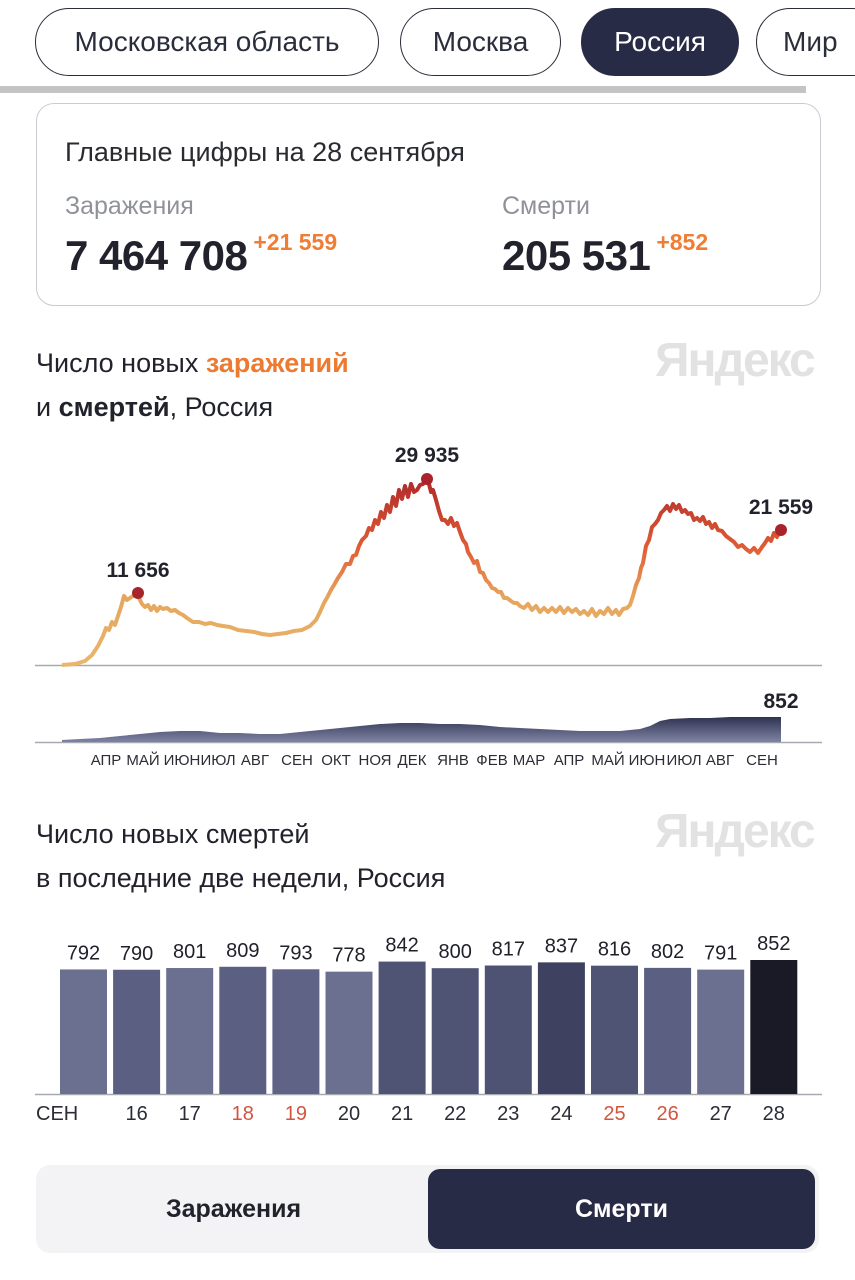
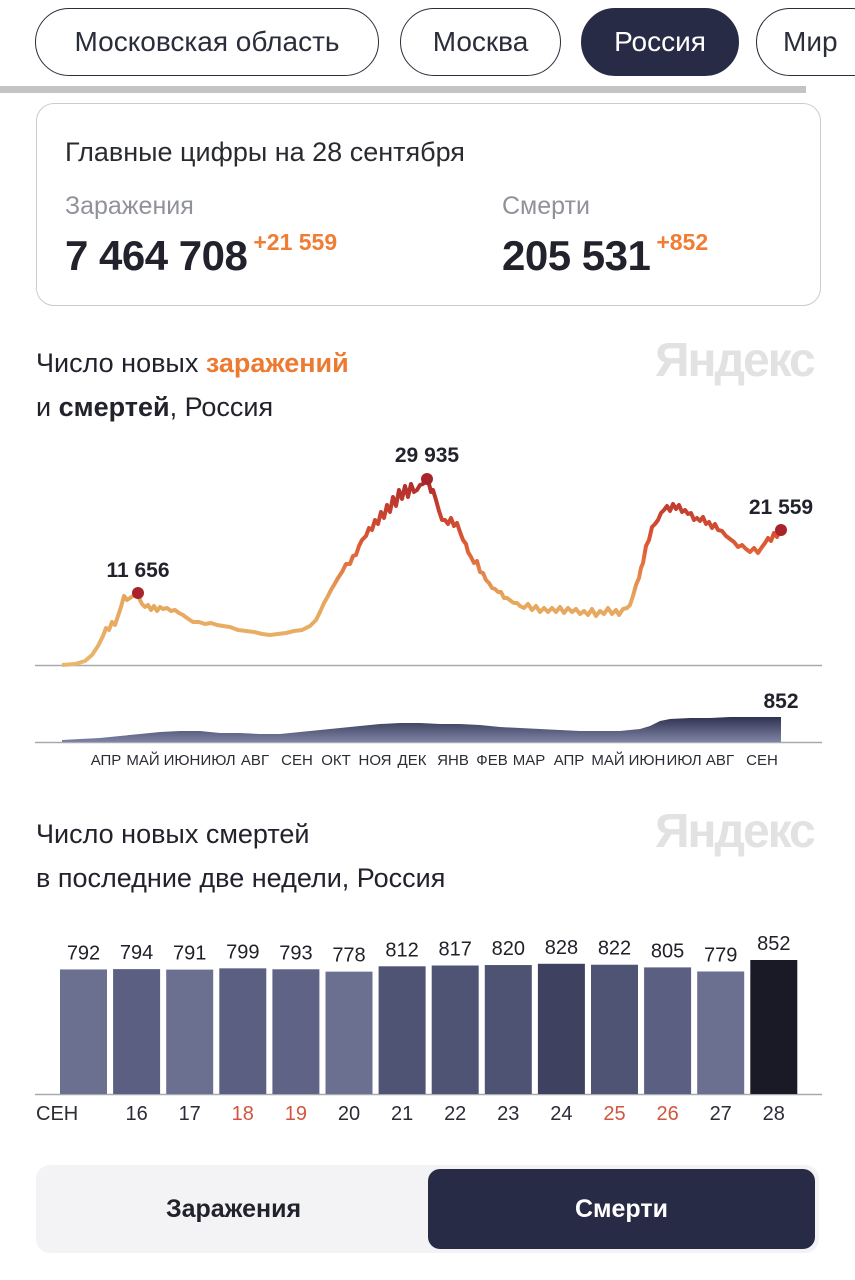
Число новых смертей в последние две недели, Россия/16: 790 -> 794
Число новых смертей в последние две недели, Россия/17: 801 -> 791
Число новых смертей в последние две недели, Россия/18: 809 -> 799
Число новых смертей в последние две недели, Россия/21: 842 -> 812
Число новых смертей в последние две недели, Россия/22: 800 -> 817
Число новых смертей в последние две недели, Россия/23: 817 -> 820
Число новых смертей в последние две недели, Россия/24: 837 -> 828
Число новых смертей в последние две недели, Россия/25: 816 -> 822
Число новых смертей в последние две недели, Россия/26: 802 -> 805
Число новых смертей в последние две недели, Россия/27: 791 -> 779
